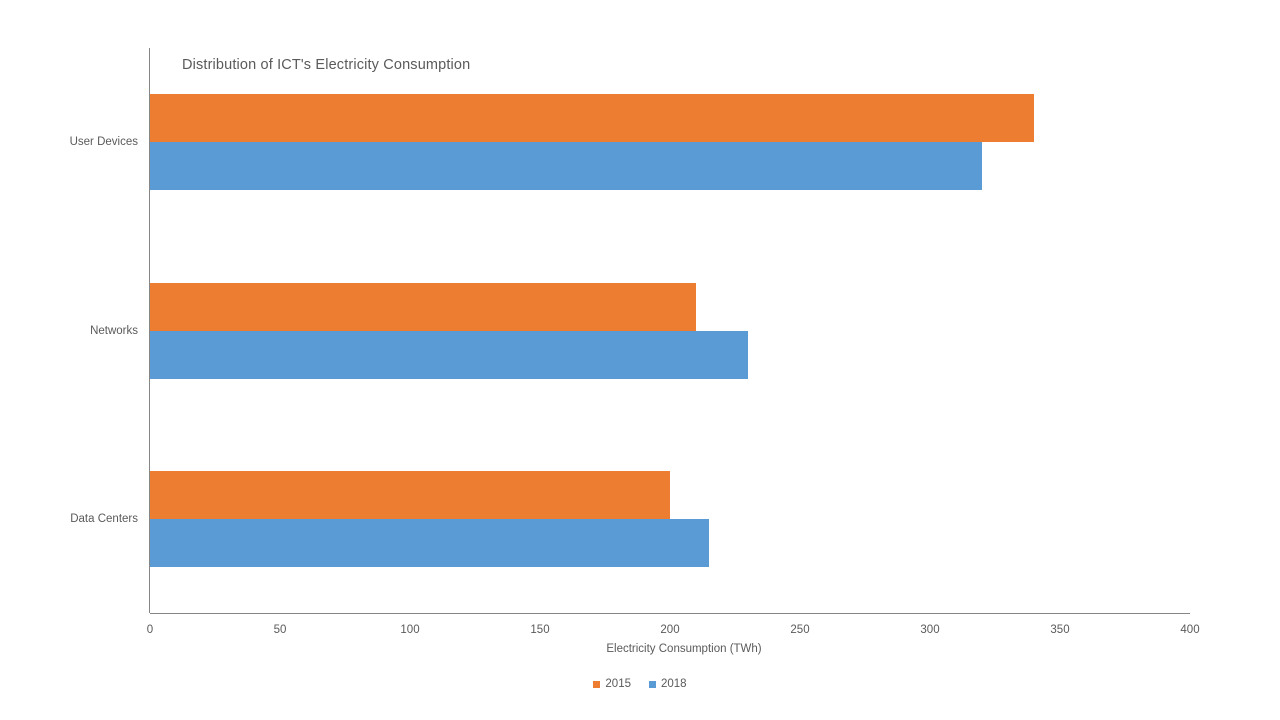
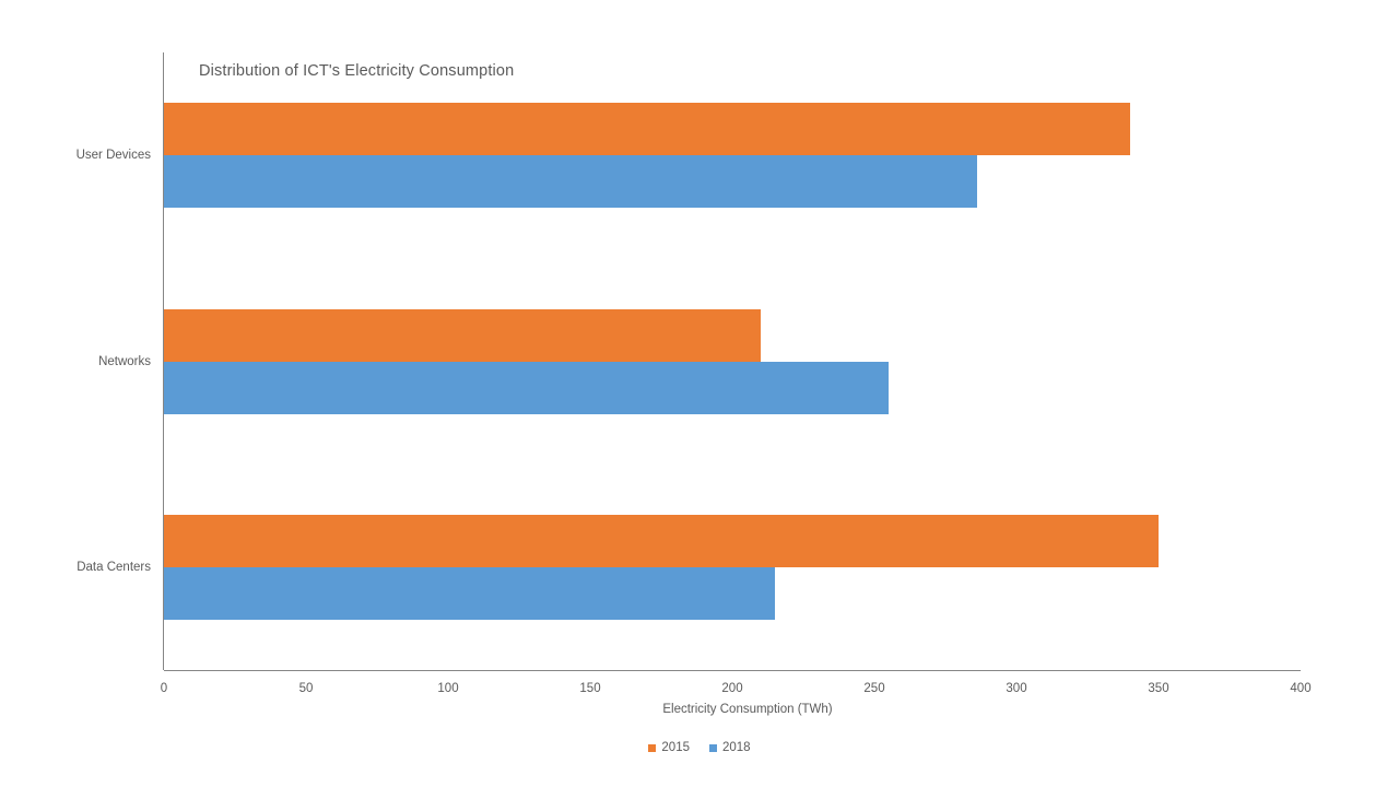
2018/User Devices: 320 -> 286
2018/Networks: 230 -> 255
2015/Data Centers: 200 -> 350
